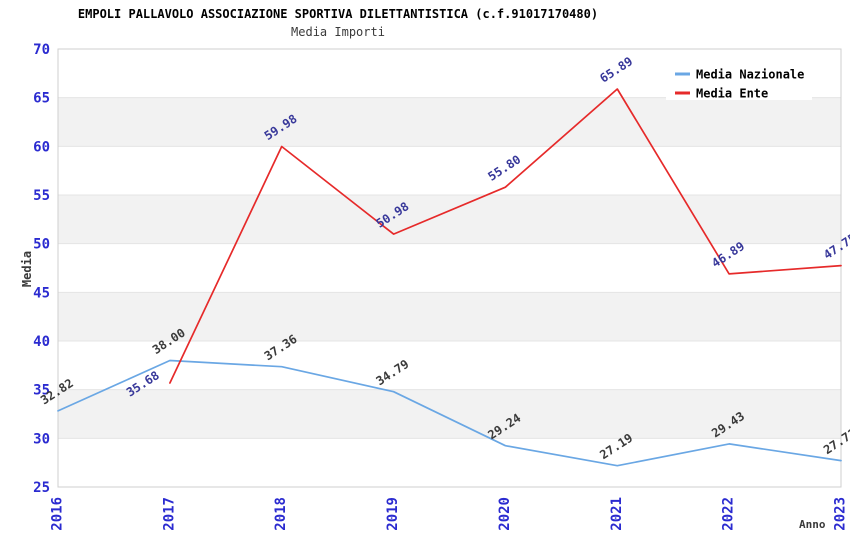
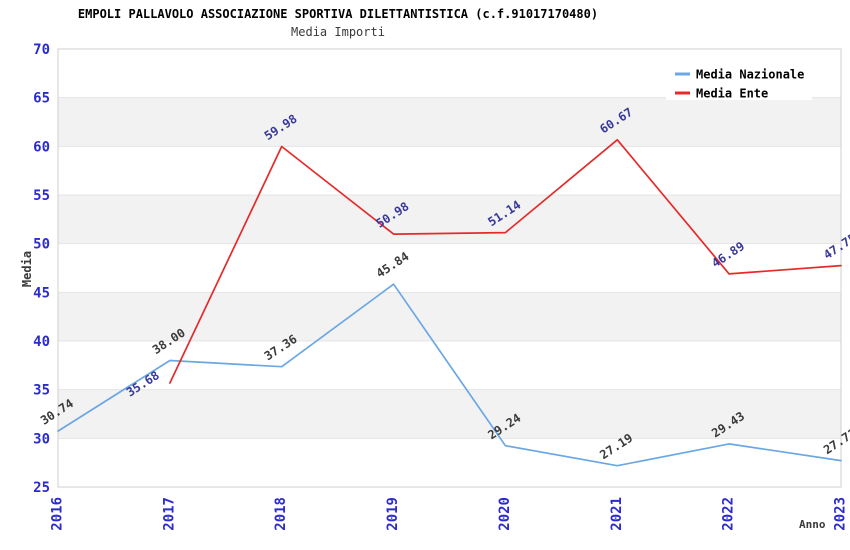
Media Nazionale/2016: 32.82 -> 30.74
Media Nazionale/2019: 34.79 -> 45.84
Media Ente/2020: 55.80 -> 51.14
Media Ente/2021: 65.89 -> 60.67
